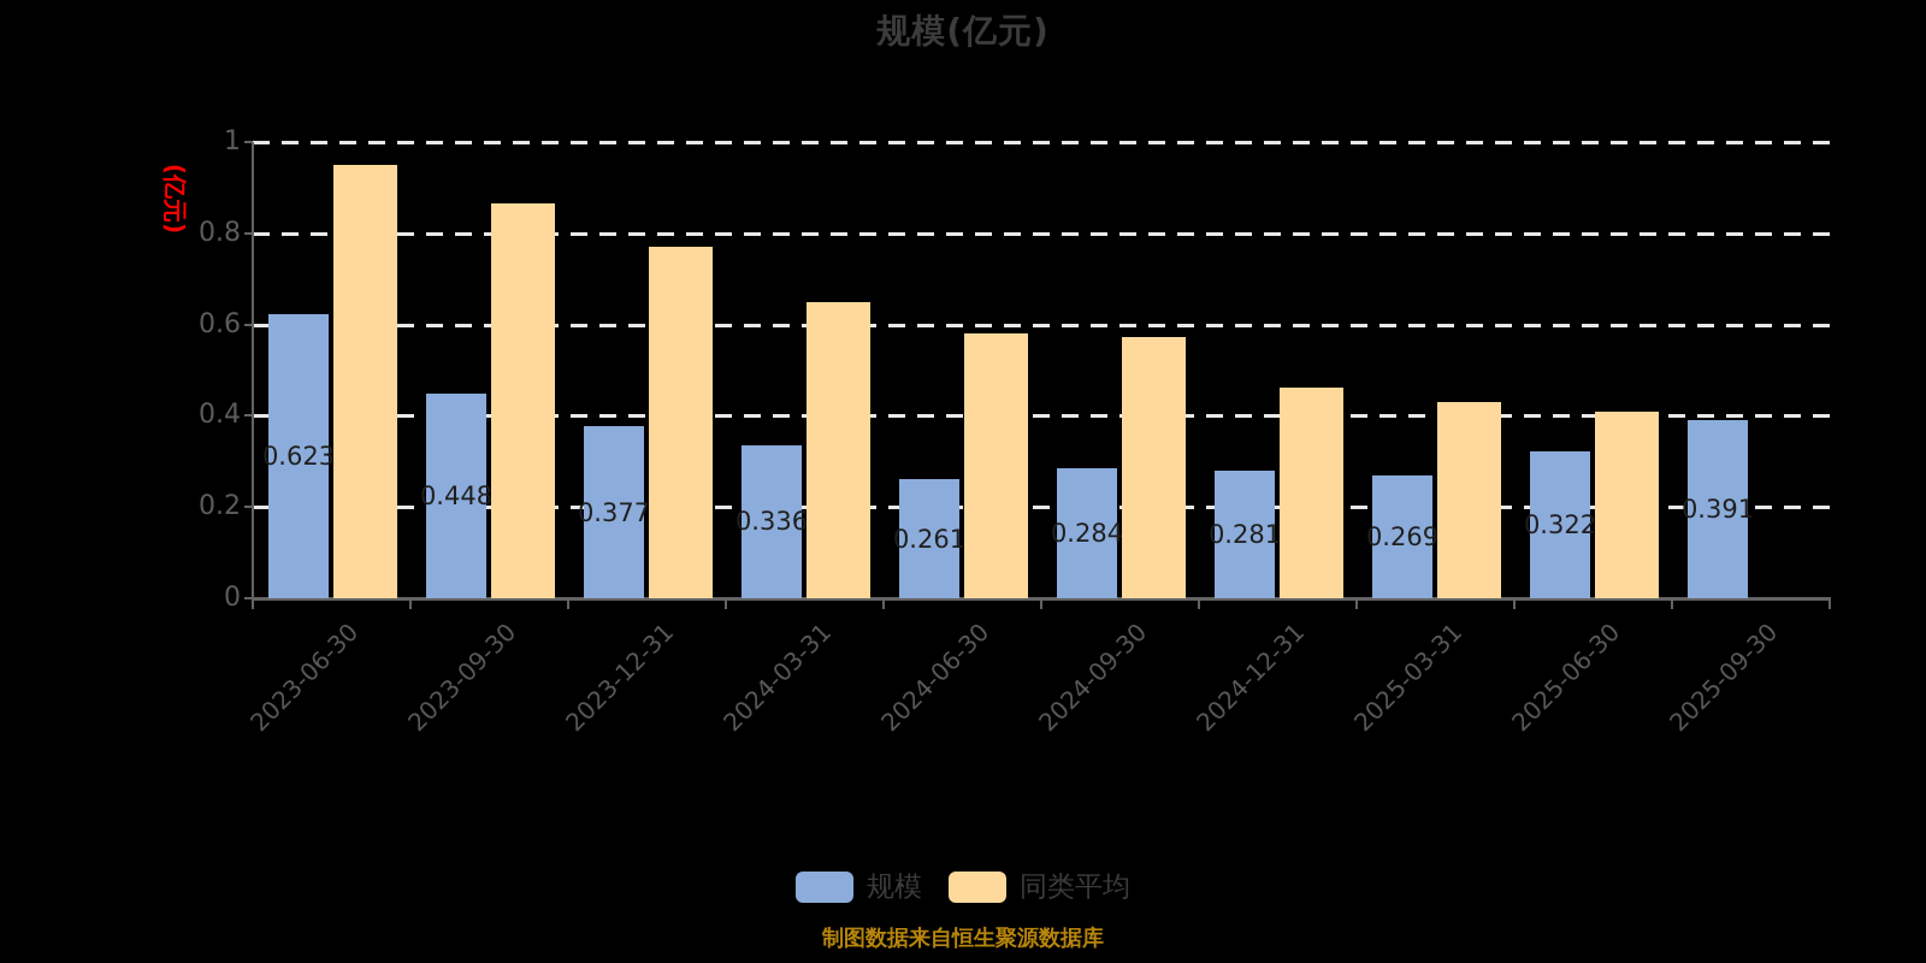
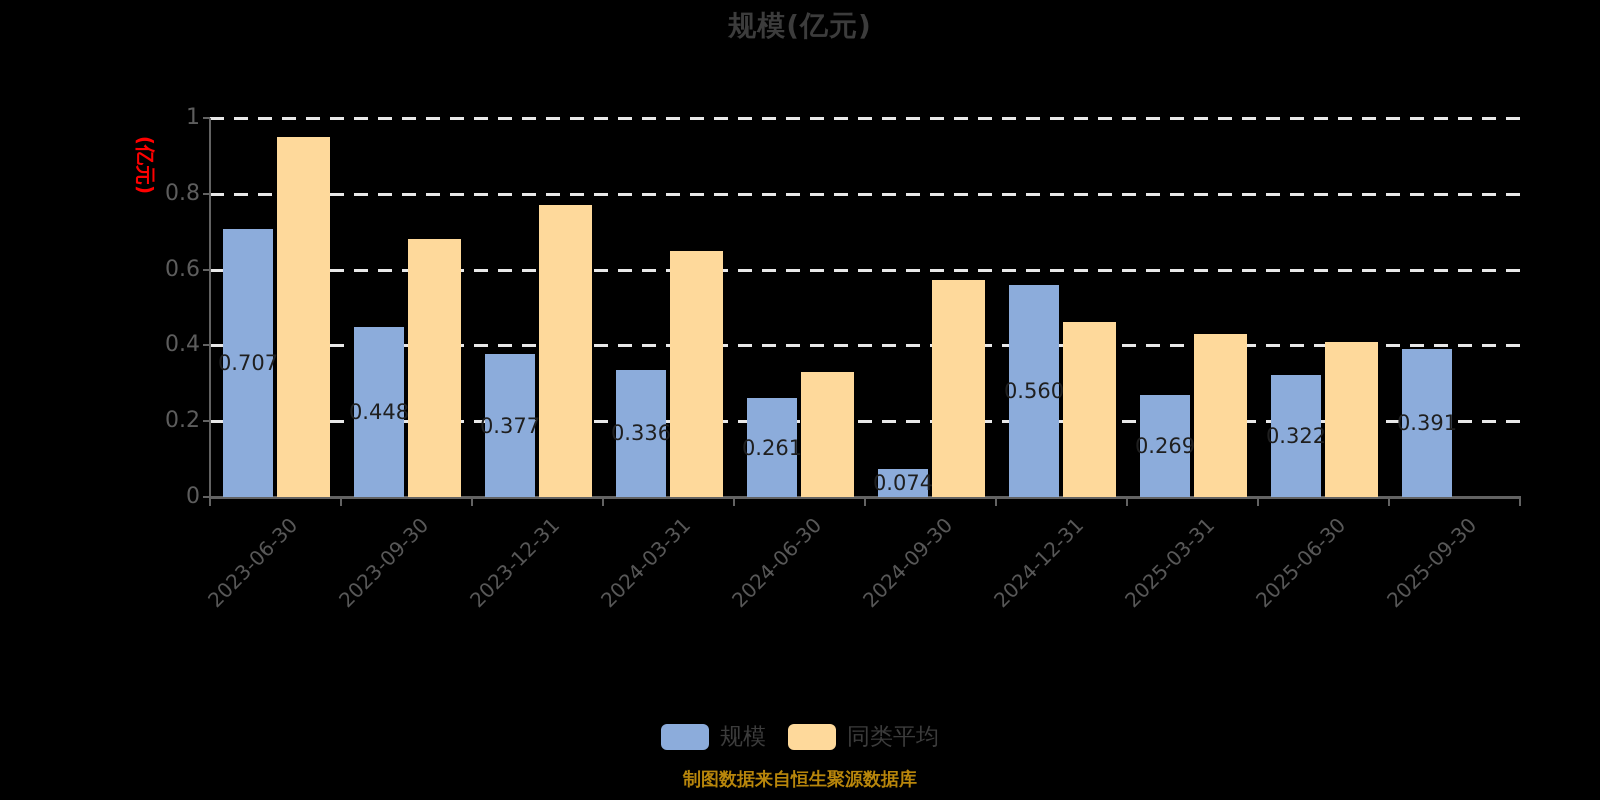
规模/2023-06-30: 0.623 -> 0.707
同类平均/2023-09-30: 0.86 -> 0.68
同类平均/2024-06-30: 0.58 -> 0.33
规模/2024-09-30: 0.284 -> 0.074
规模/2024-12-31: 0.281 -> 0.560
